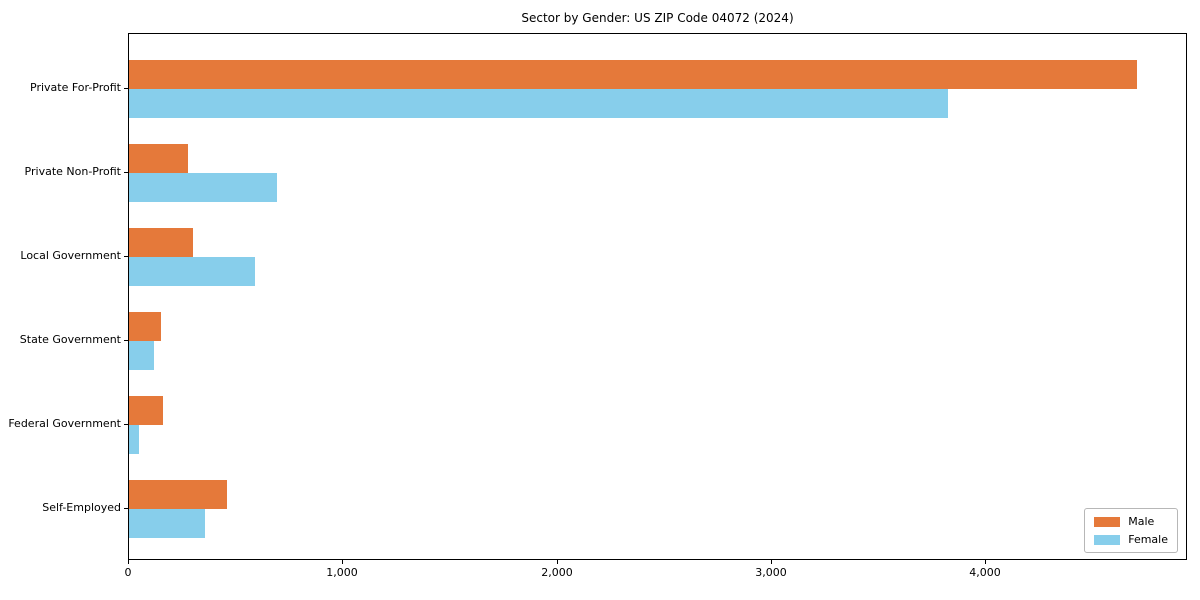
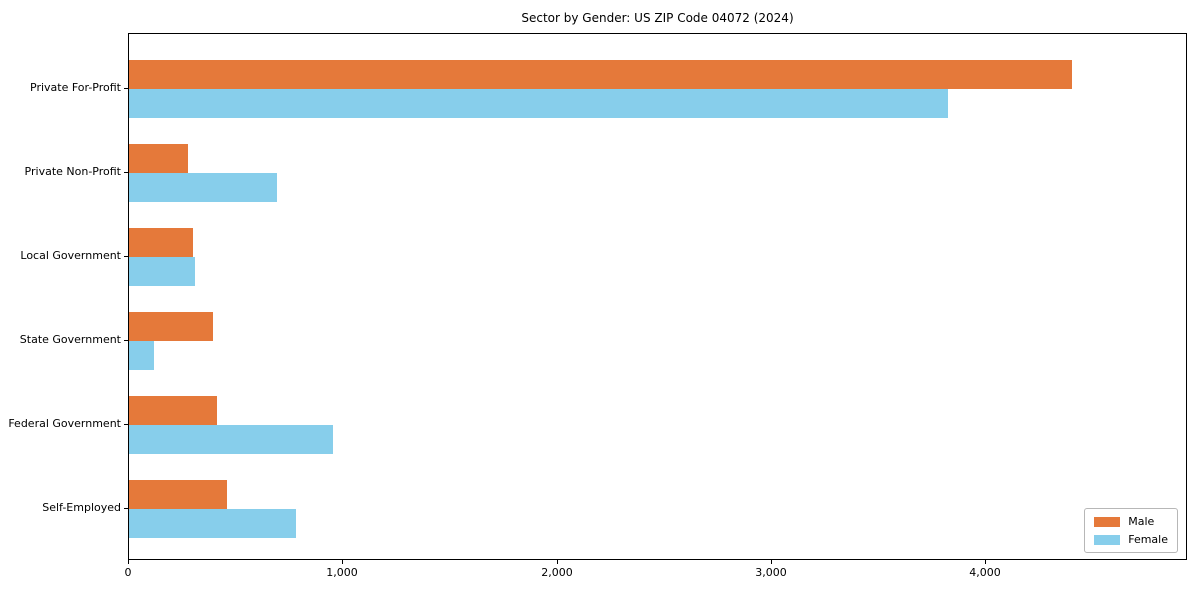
Male/Private For-Profit: 4700 -> 4400
Female/Local Government: 590 -> 310
Male/State Government: 150 -> 390
Male/Federal Government: 160 -> 410
Female/Federal Government: 40 -> 950
Female/Self-Employed: 360 -> 780
